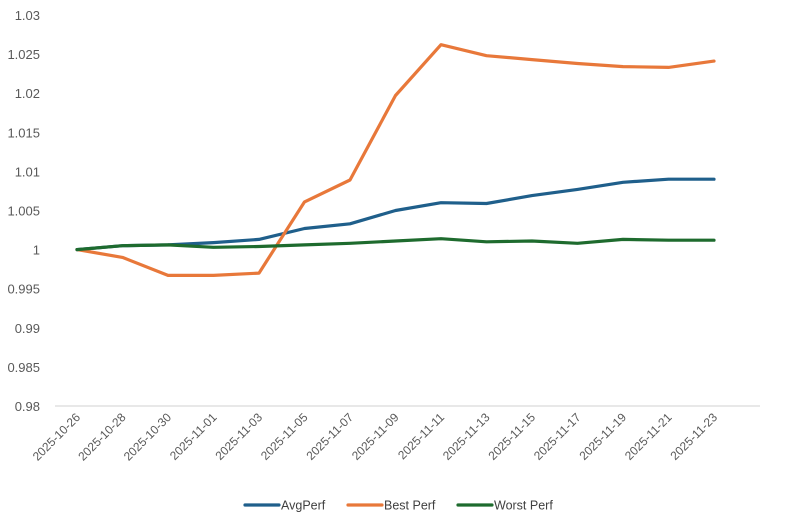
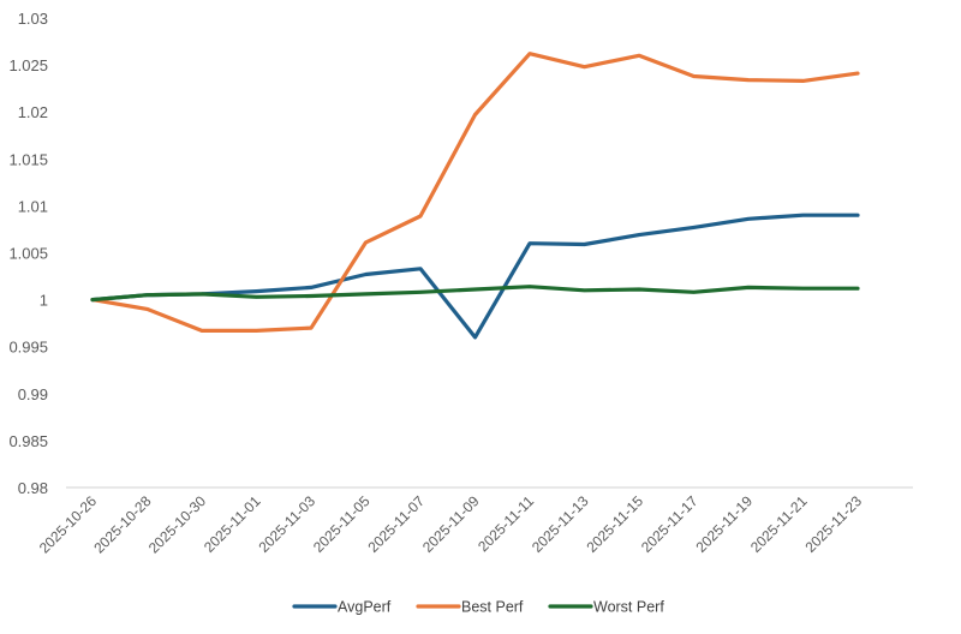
AvgPerf/2025-11-09: 1.005 -> 0.996
Best Perf/2025-11-15: 1.024 -> 1.026
